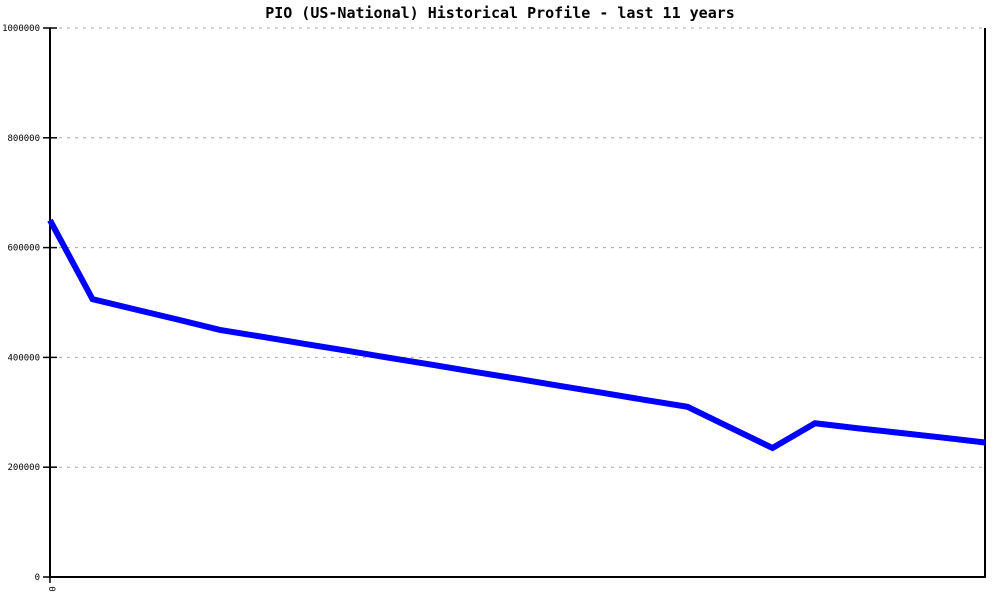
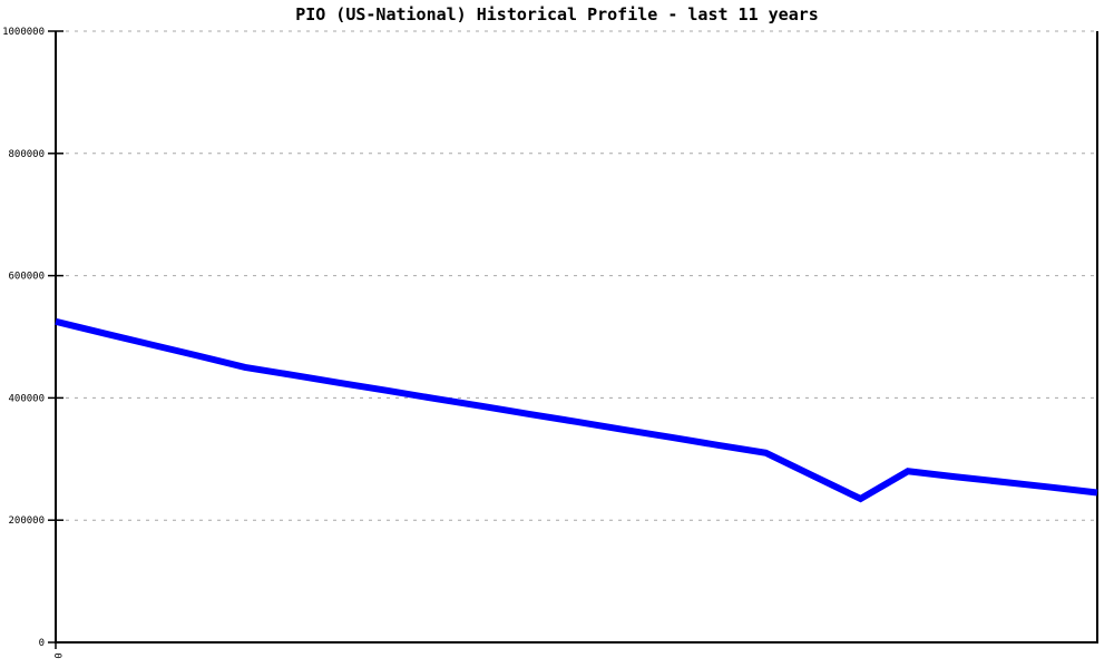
0: 650000 -> 520000
